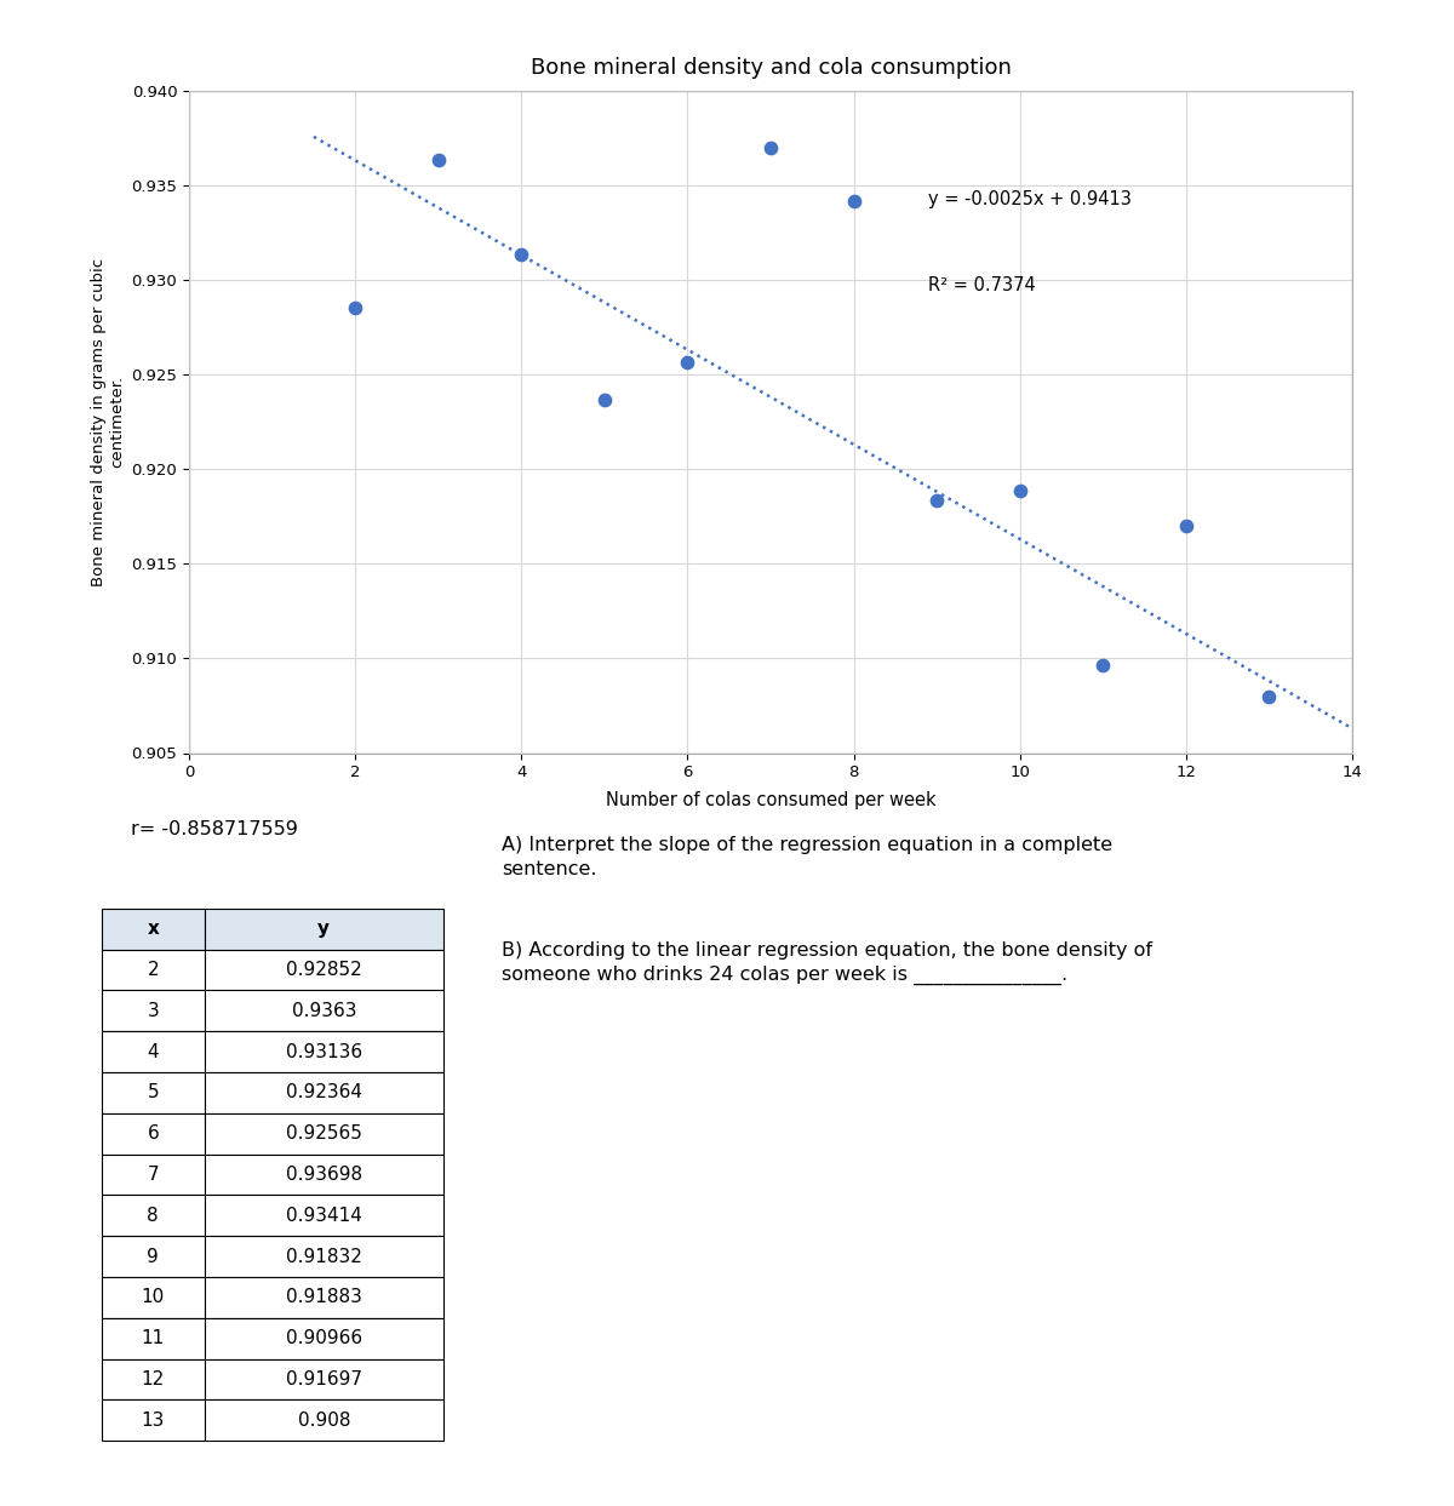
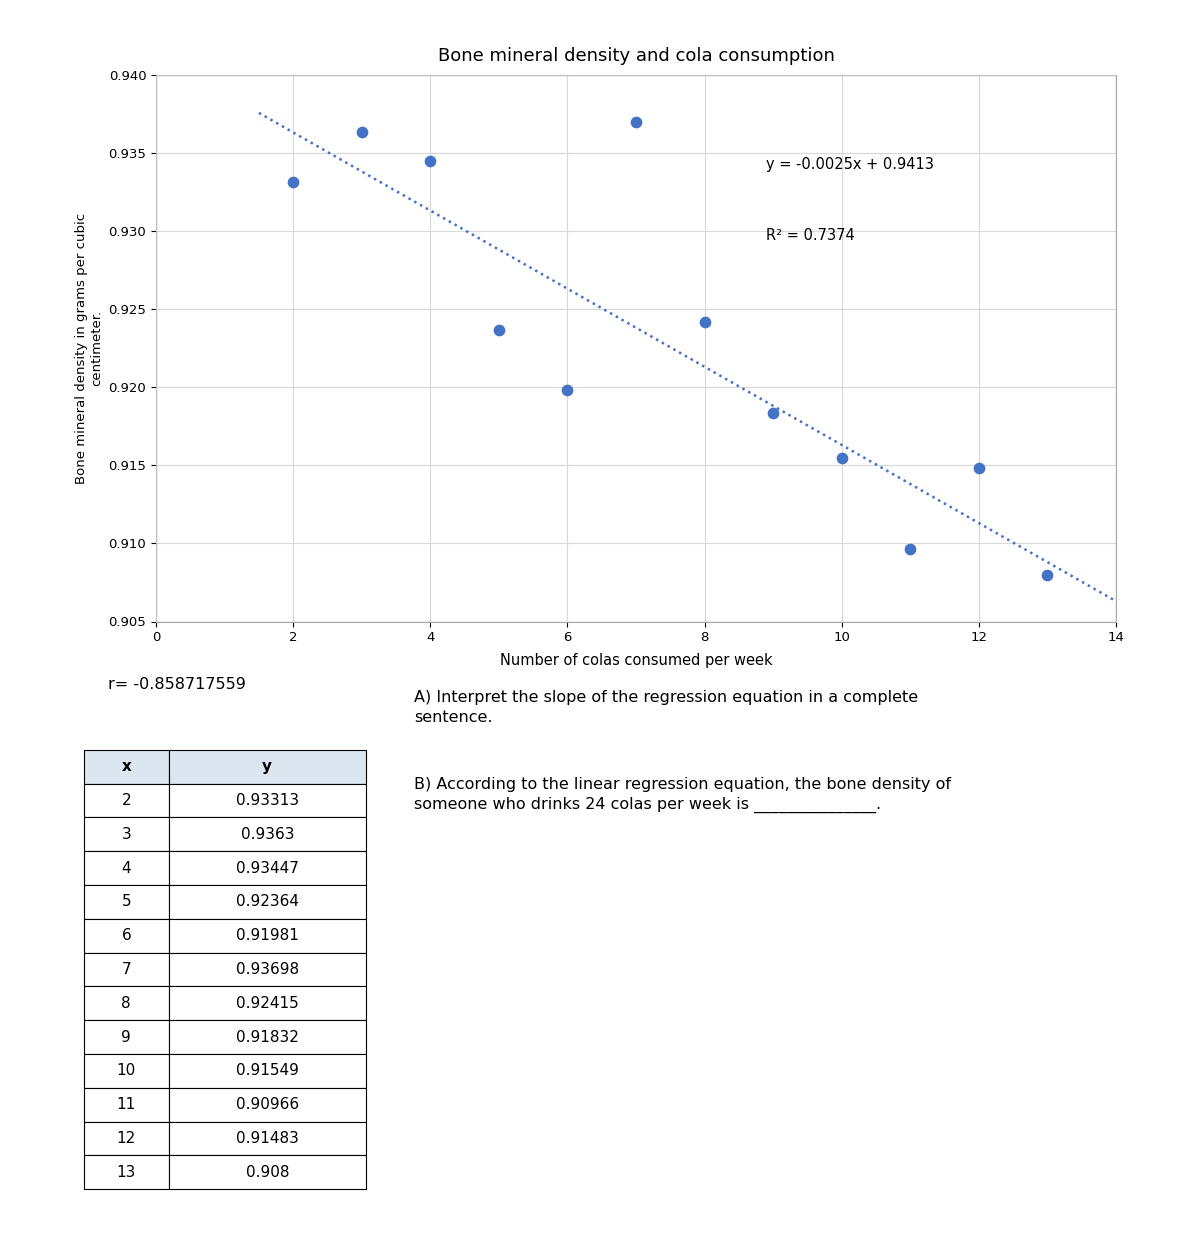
2: 0.92852 -> 0.93313
4: 0.93136 -> 0.93447
6: 0.92565 -> 0.91981
8: 0.93414 -> 0.92415
10: 0.91883 -> 0.91549
12: 0.91697 -> 0.91483
